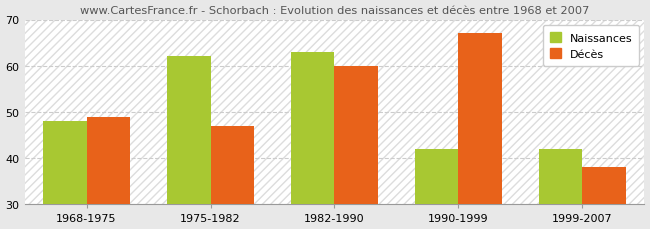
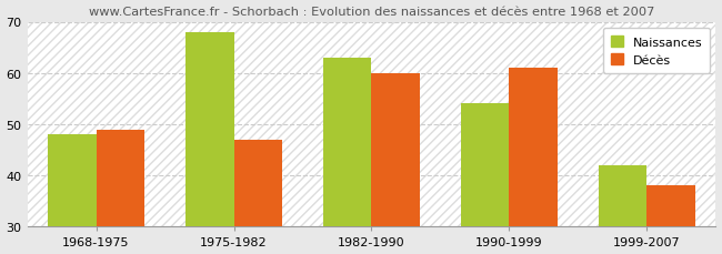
Naissances/1975-1982: 62 -> 68
Naissances/1990-1999: 42 -> 54
Décès/1990-1999: 67 -> 61
